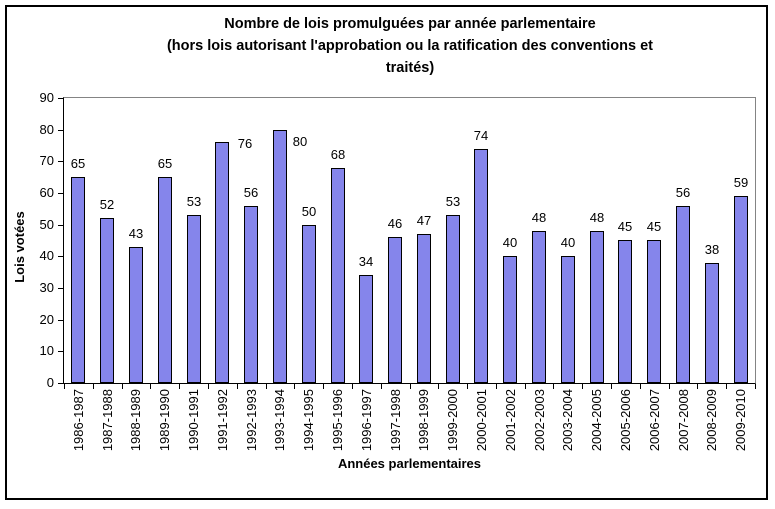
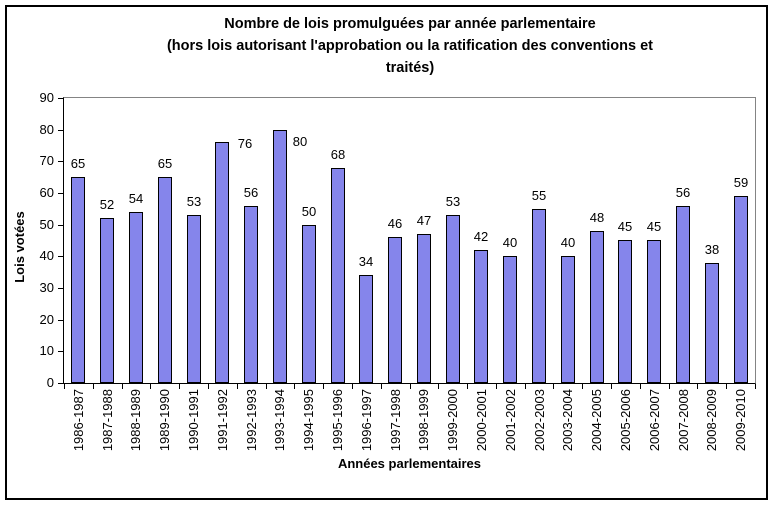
1988-1989: 43 -> 54
2000-2001: 74 -> 42
2002-2003: 48 -> 55
